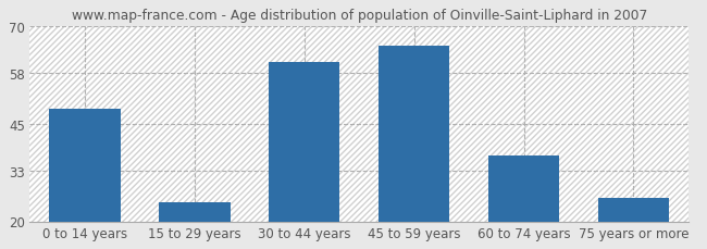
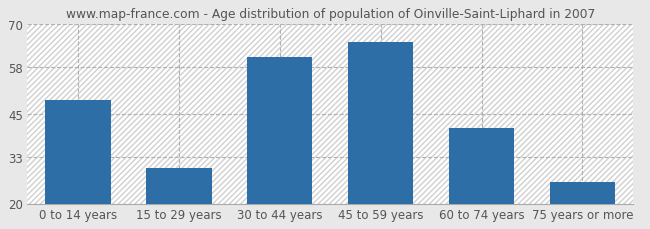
15 to 29 years: 25 -> 30
60 to 74 years: 37 -> 41
